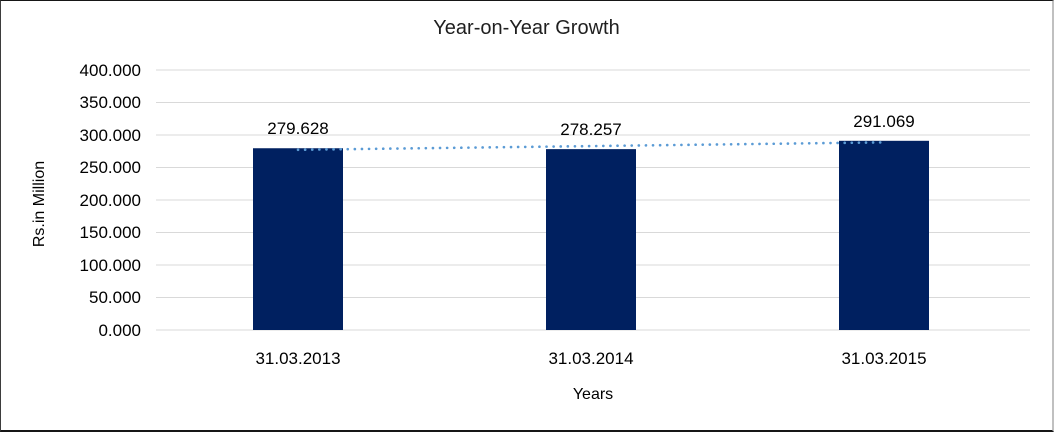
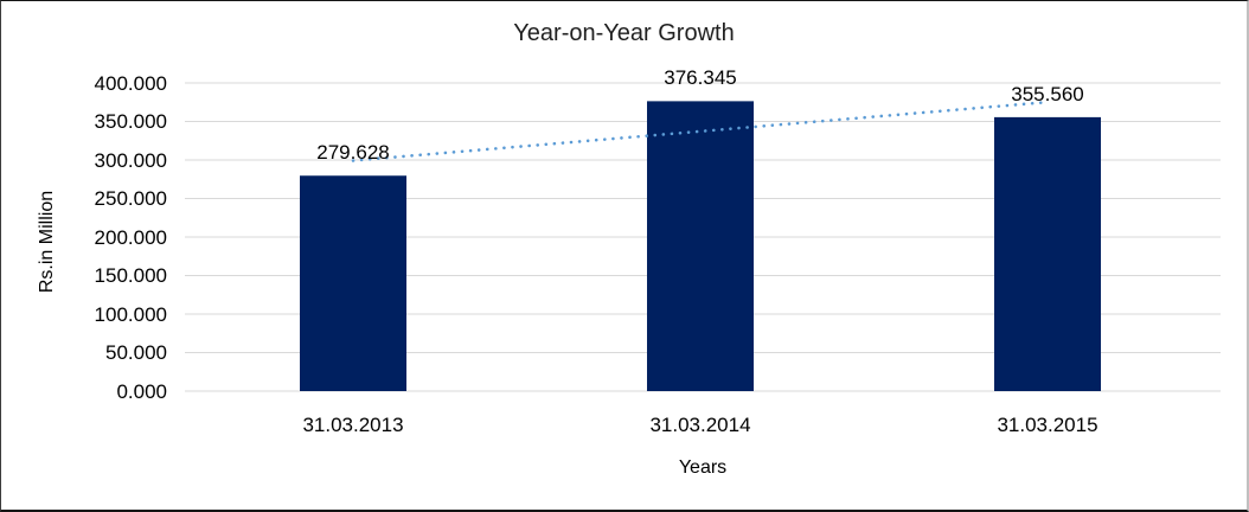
31.03.2014: 278.257 -> 376.345
31.03.2015: 291.069 -> 355.560
